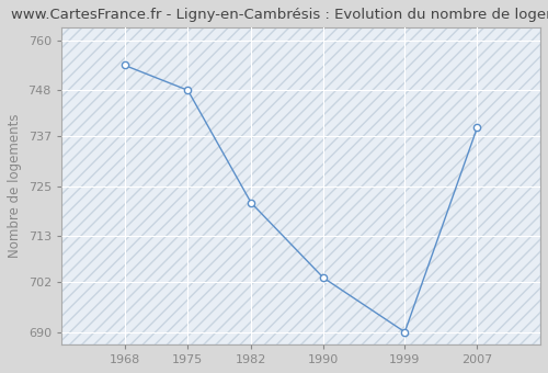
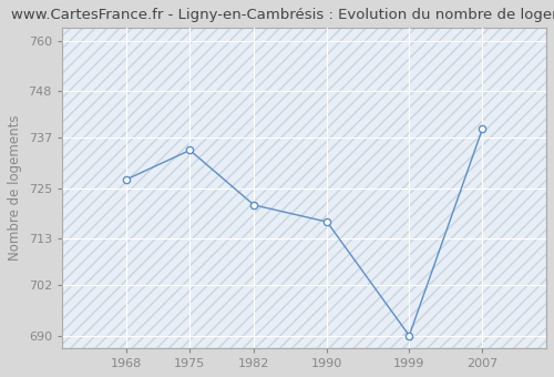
1968: 754 -> 727
1975: 748 -> 734
1990: 703 -> 717
